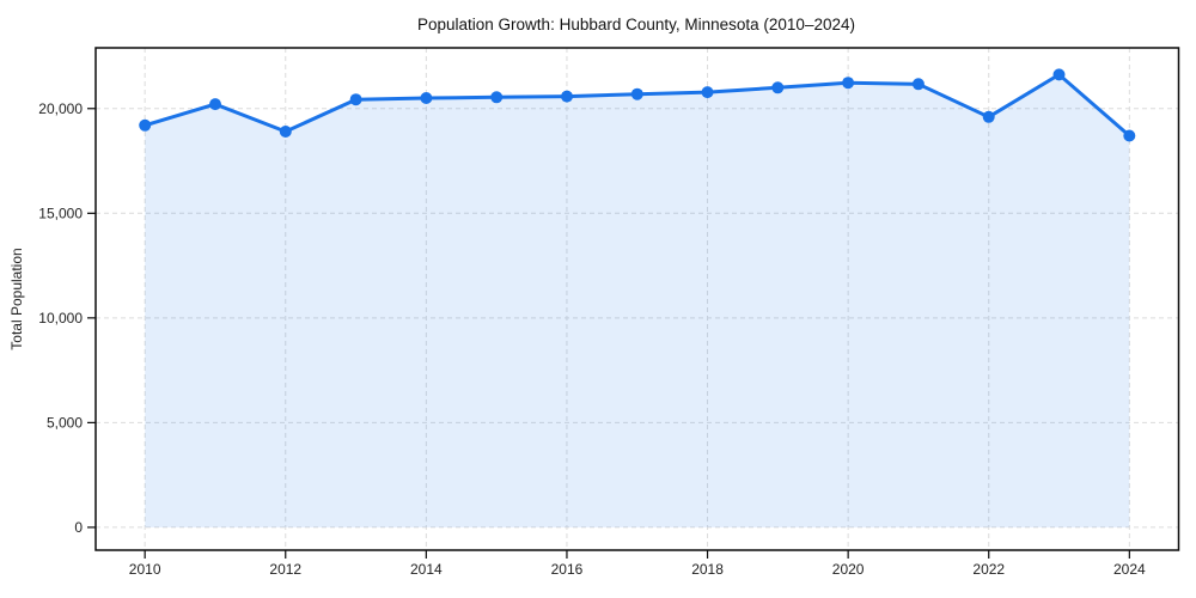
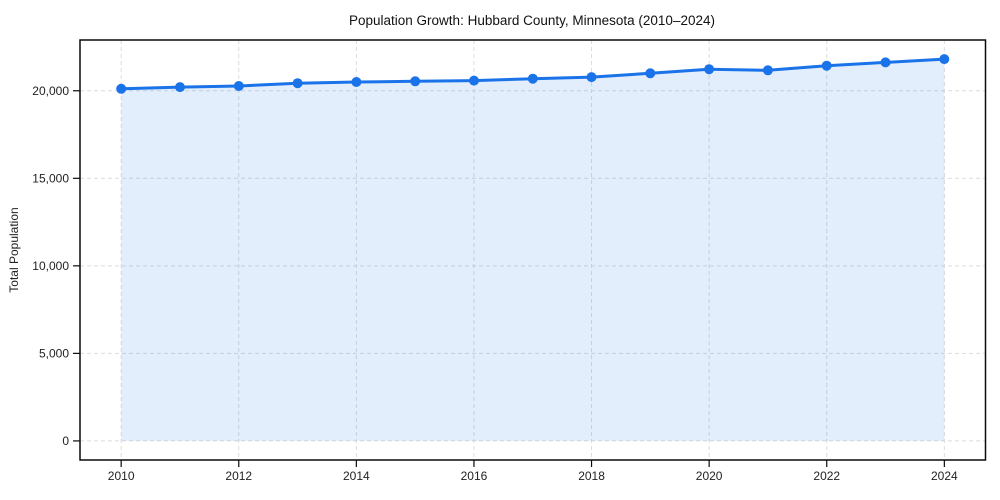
2010: 19200 -> 20100
2012: 18900 -> 20300
2022: 19600 -> 21400
2024: 18700 -> 21800
